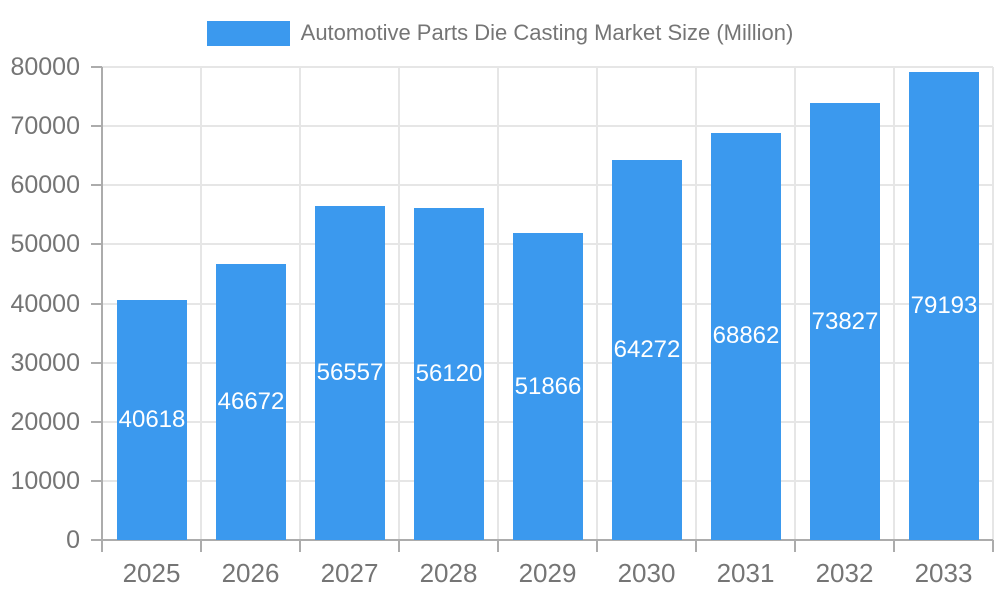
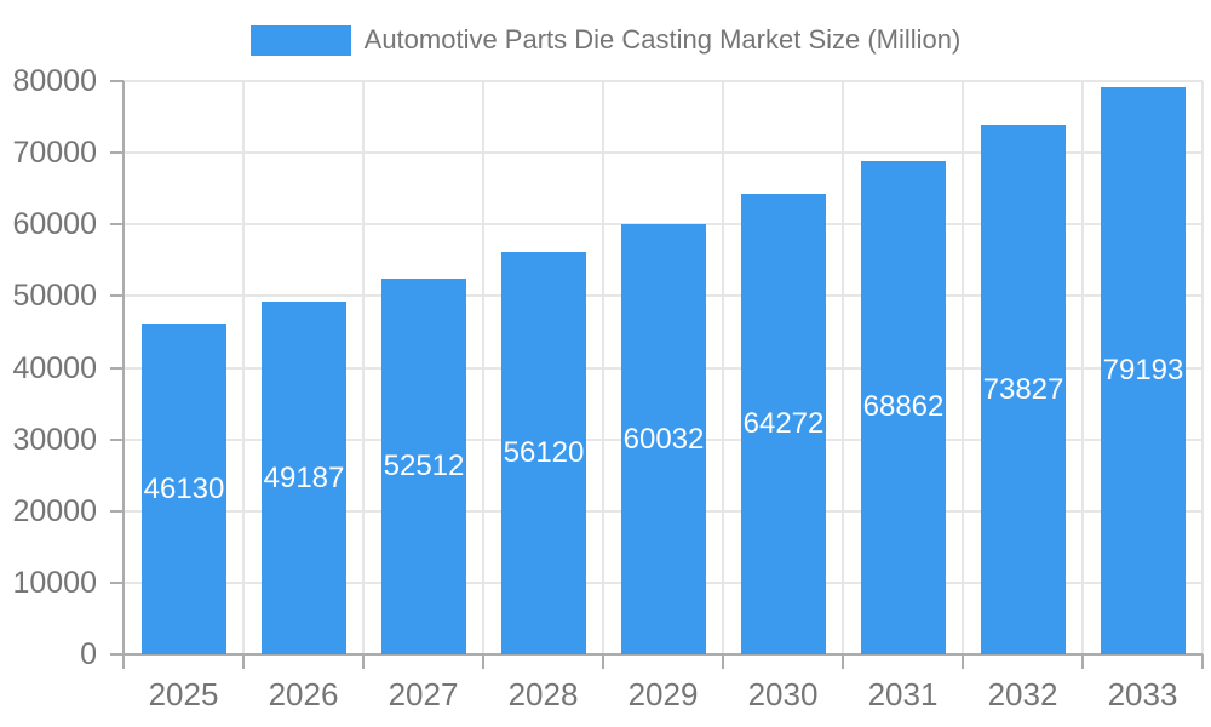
2025: 40618 -> 46130
2026: 46672 -> 49187
2027: 56557 -> 52512
2029: 51866 -> 60032
